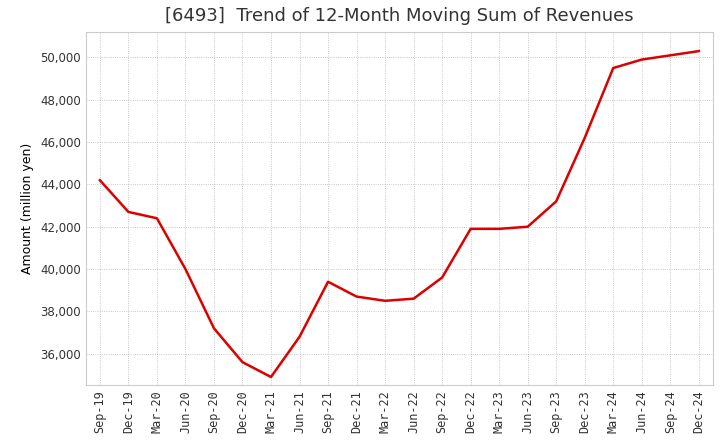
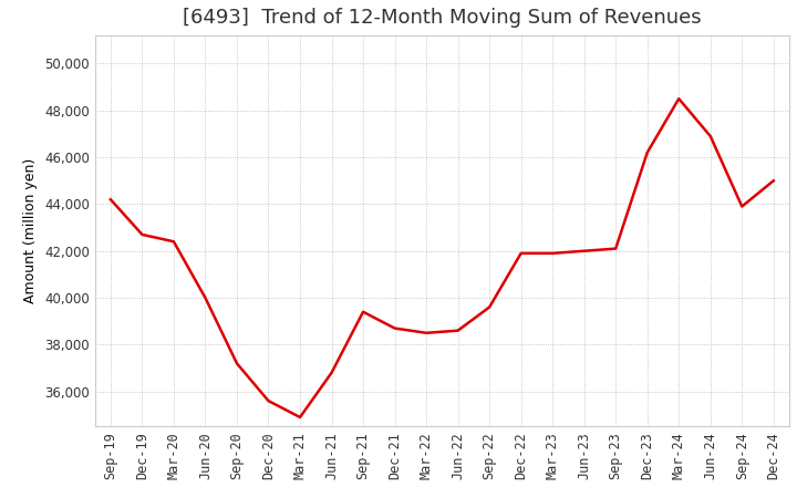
Sep-23: 43,200 -> 42,100
Mar-24: 49,500 -> 48,500
Jun-24: 49,900 -> 46,900
Sep-24: 50,100 -> 43,900
Dec-24: 50,300 -> 45,000
